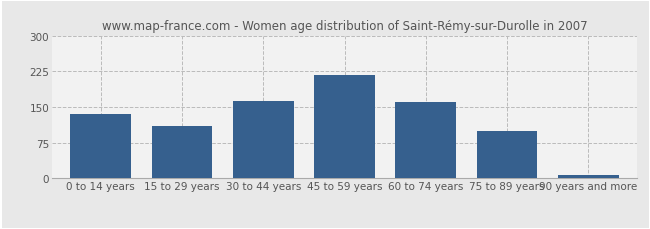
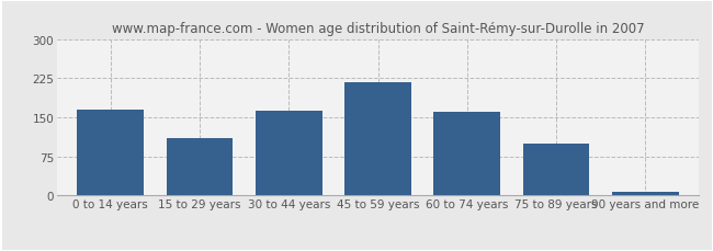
0 to 14 years: 135 -> 165
